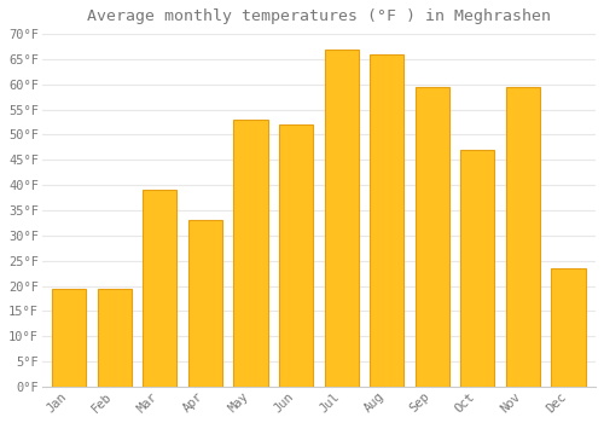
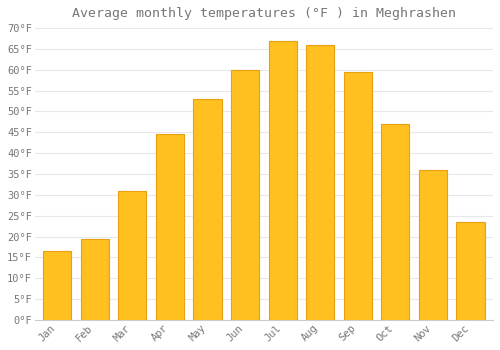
Jan: 19.5°F -> 16.5°F
Mar: 39.0°F -> 31.0°F
Apr: 33.0°F -> 44.5°F
Jun: 52.0°F -> 60.0°F
Nov: 59.5°F -> 36.0°F
